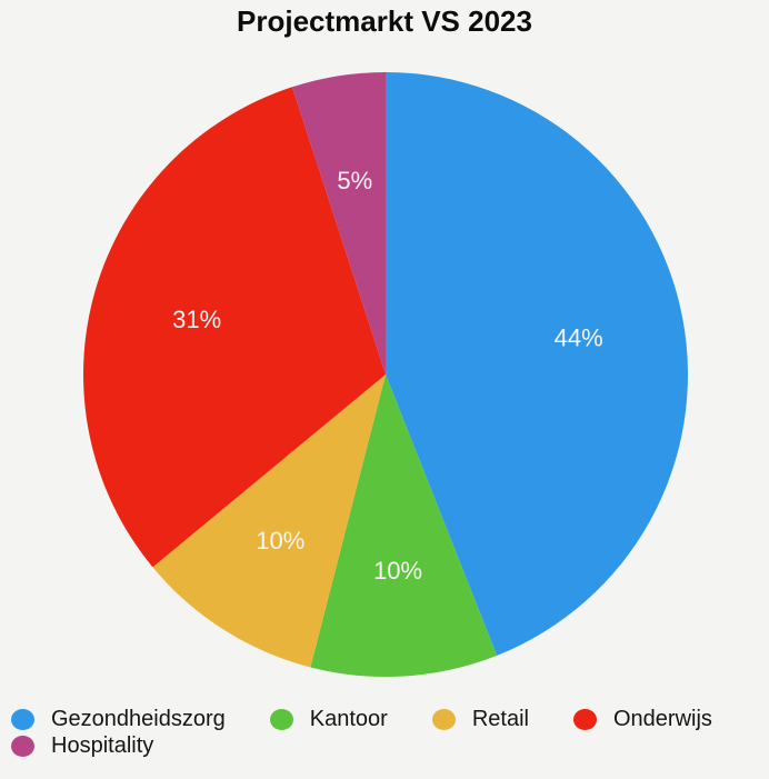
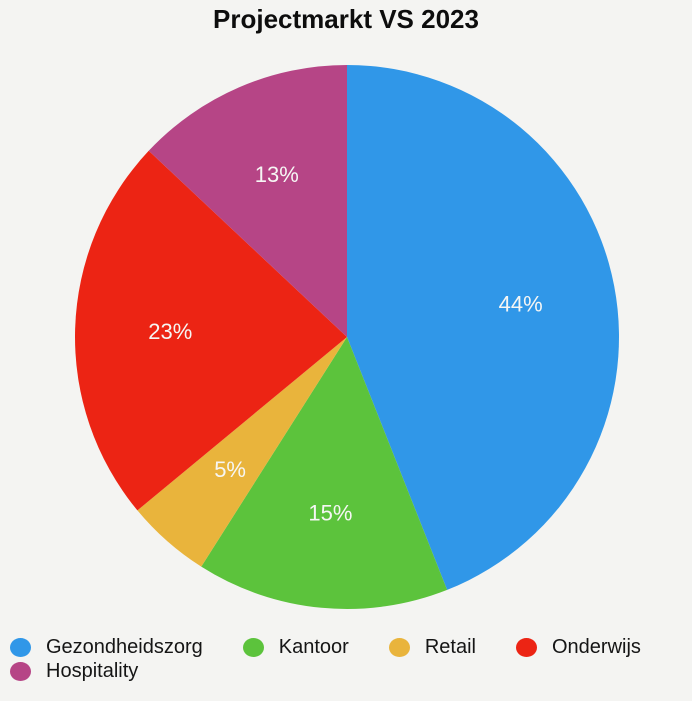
Kantoor: 10% -> 15%
Retail: 10% -> 5%
Onderwijs: 31% -> 23%
Hospitality: 5% -> 13%
